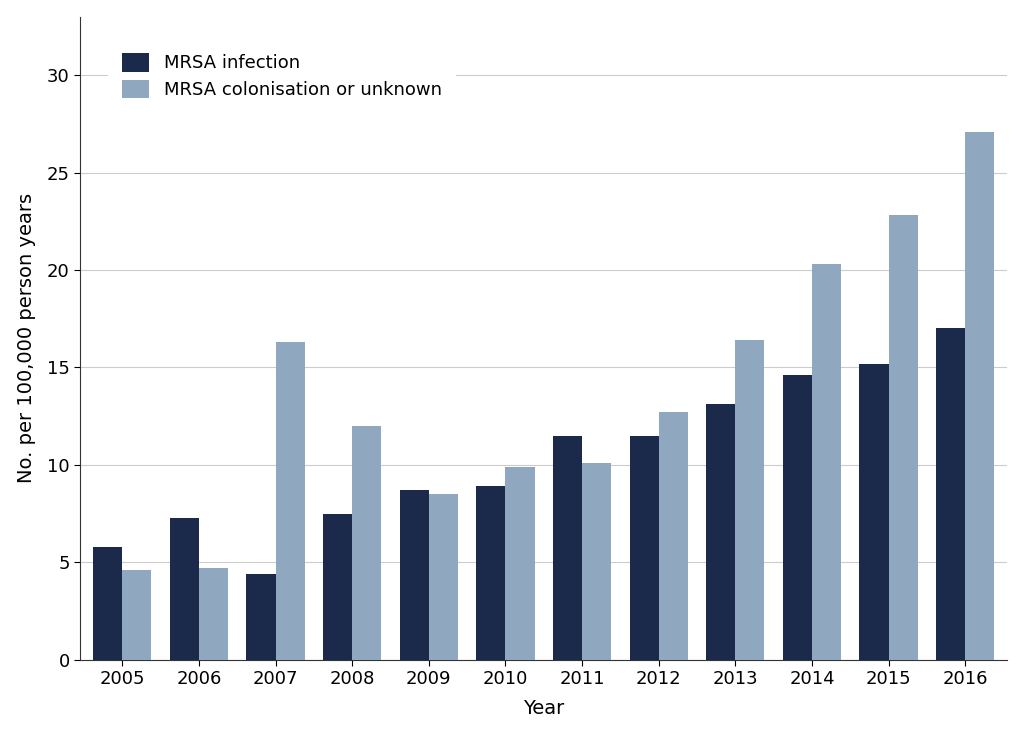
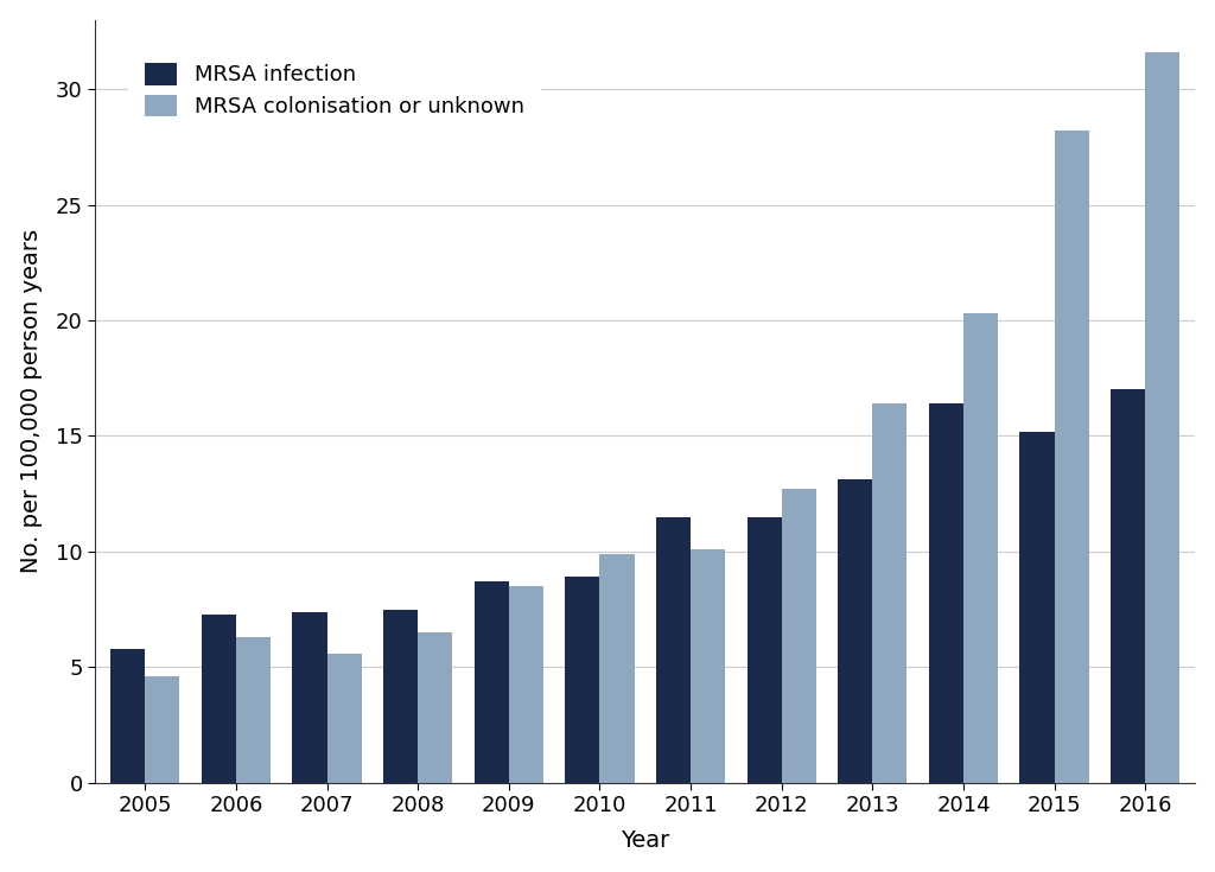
MRSA colonisation or unknown/2006: 4.7 -> 6.3
MRSA infection/2007: 4.4 -> 7.4
MRSA colonisation or unknown/2007: 16.3 -> 5.6
MRSA colonisation or unknown/2008: 12.0 -> 6.5
MRSA infection/2014: 14.6 -> 16.4
MRSA colonisation or unknown/2015: 22.8 -> 28.2
MRSA colonisation or unknown/2016: 27.1 -> 31.6
